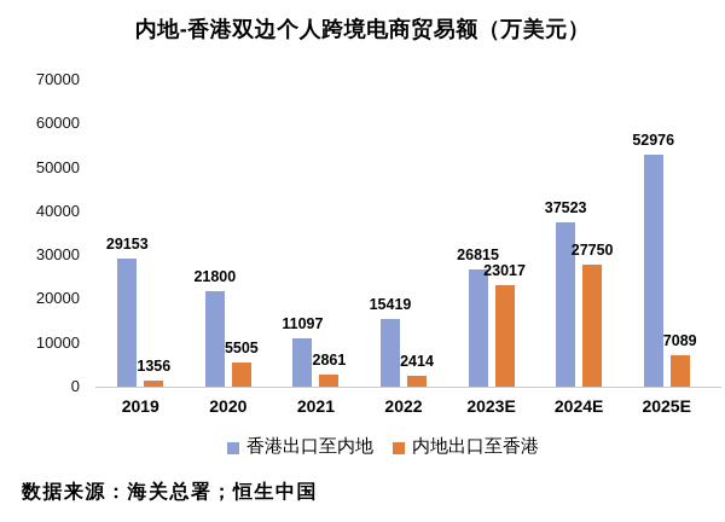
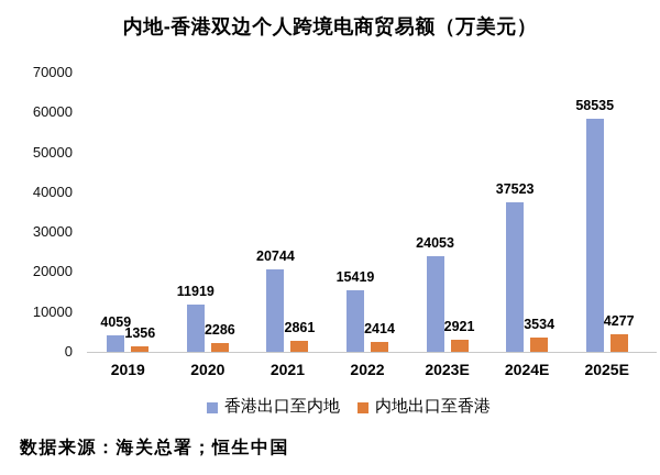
香港出口至内地/2019: 29153 -> 4059
香港出口至内地/2020: 21800 -> 11919
内地出口至香港/2020: 5505 -> 2286
香港出口至内地/2021: 11097 -> 20744
香港出口至内地/2023E: 26815 -> 24053
内地出口至香港/2023E: 23017 -> 2921
内地出口至香港/2024E: 27750 -> 3534
香港出口至内地/2025E: 52976 -> 58535
内地出口至香港/2025E: 7089 -> 4277
